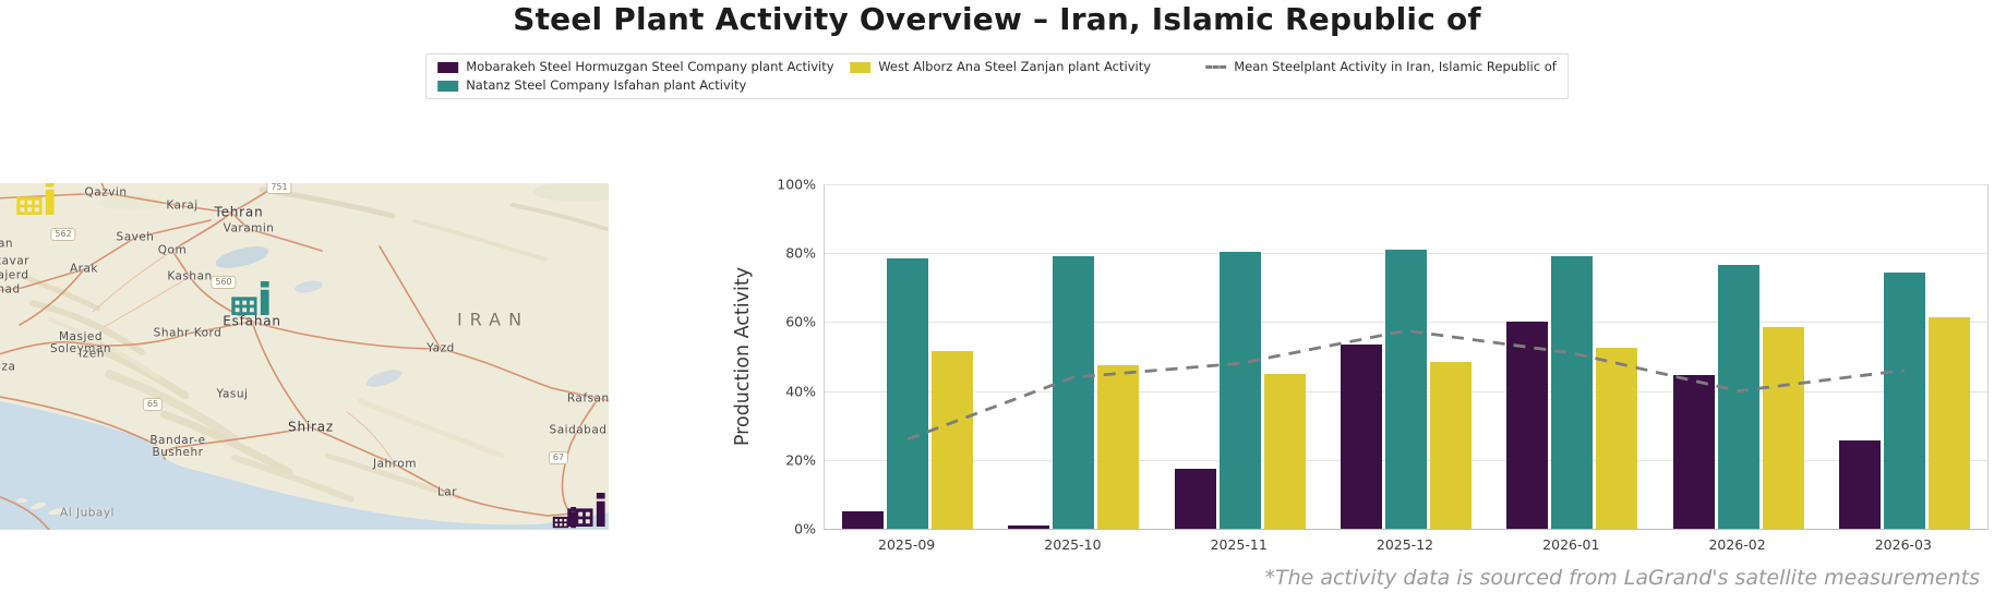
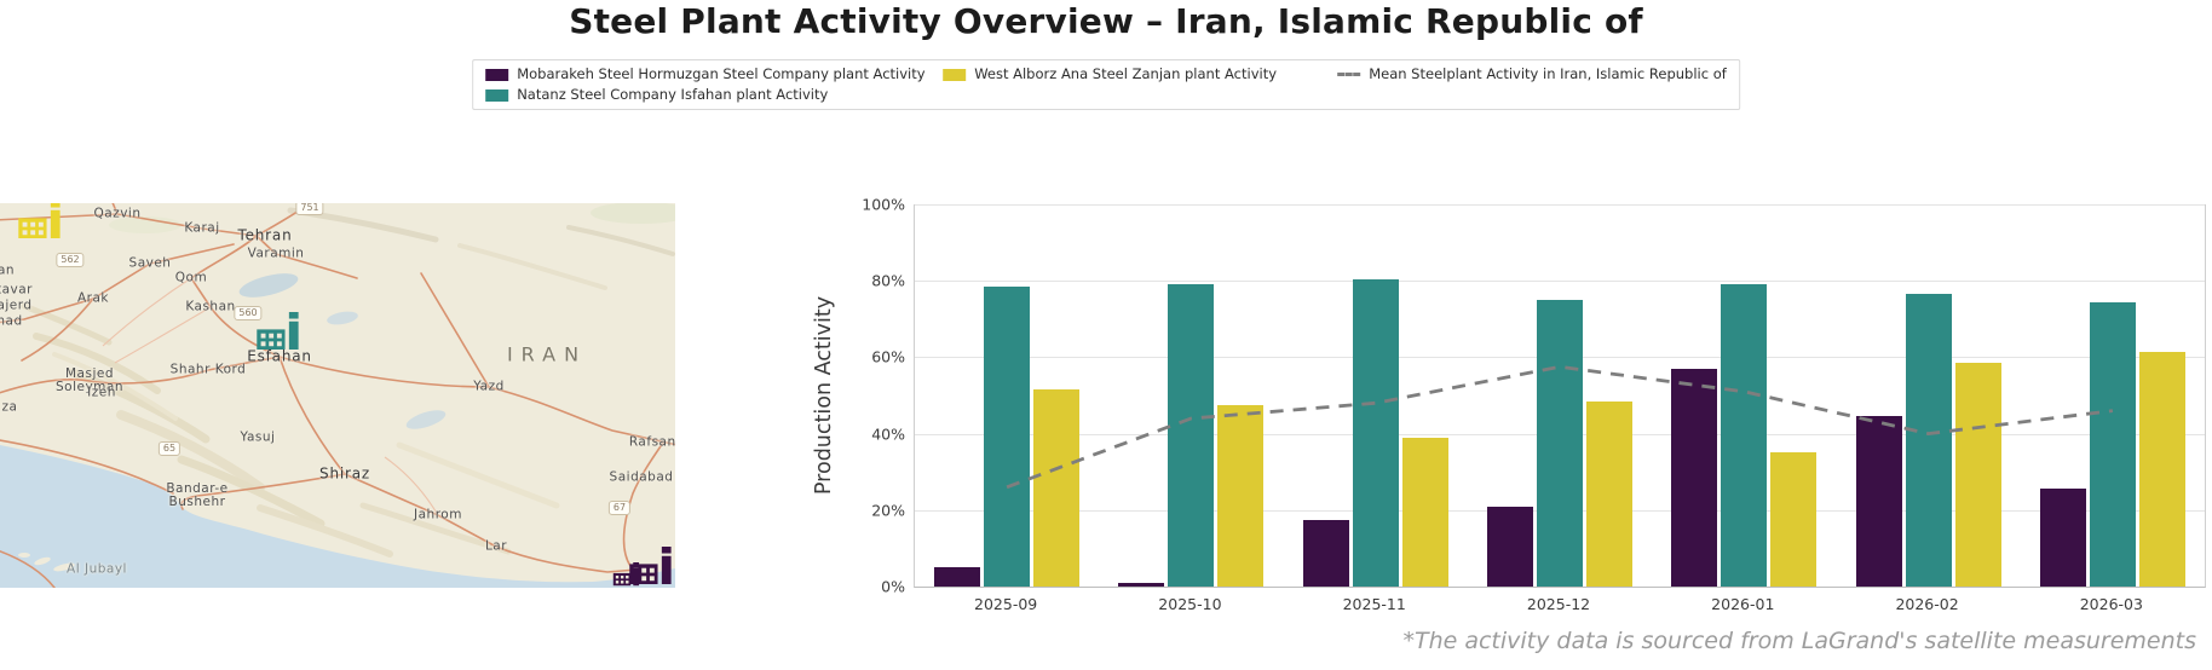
West Alborz Ana Steel Zanjan plant Activity/2025-11: 45% -> 39%
Mobarakeh Steel Hormuzgan Steel Company plant Activity/2025-12: 54% -> 21%
Natanz Steel Company Isfahan plant Activity/2025-12: 81% -> 75%
Mobarakeh Steel Hormuzgan Steel Company plant Activity/2026-01: 60% -> 57%
West Alborz Ana Steel Zanjan plant Activity/2026-01: 52% -> 35%
